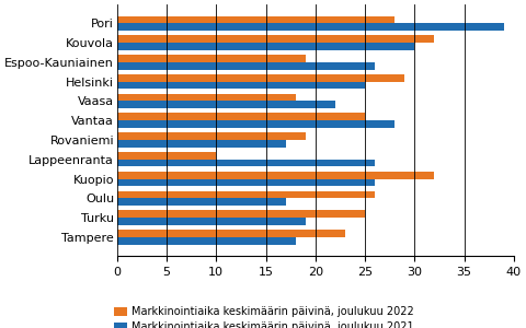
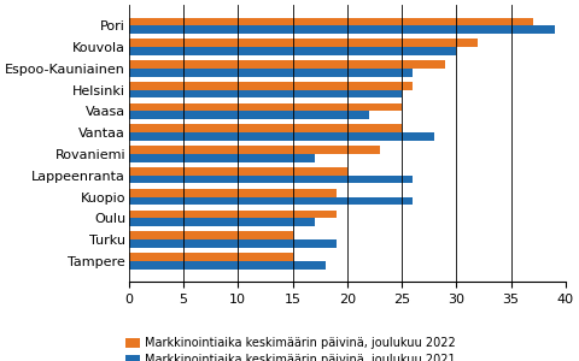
Markkinointiaika keskimäärin päivinä, joulukuu 2022/Pori: 28 -> 37
Markkinointiaika keskimäärin päivinä, joulukuu 2022/Espoo-Kauniainen: 19 -> 29
Markkinointiaika keskimäärin päivinä, joulukuu 2022/Helsinki: 29 -> 26
Markkinointiaika keskimäärin päivinä, joulukuu 2022/Vaasa: 18 -> 25
Markkinointiaika keskimäärin päivinä, joulukuu 2022/Rovaniemi: 19 -> 23
Markkinointiaika keskimäärin päivinä, joulukuu 2022/Lappeenranta: 10 -> 20
Markkinointiaika keskimäärin päivinä, joulukuu 2022/Kuopio: 32 -> 19
Markkinointiaika keskimäärin päivinä, joulukuu 2022/Oulu: 26 -> 19
Markkinointiaika keskimäärin päivinä, joulukuu 2022/Turku: 25 -> 15
Markkinointiaika keskimäärin päivinä, joulukuu 2022/Tampere: 23 -> 15
